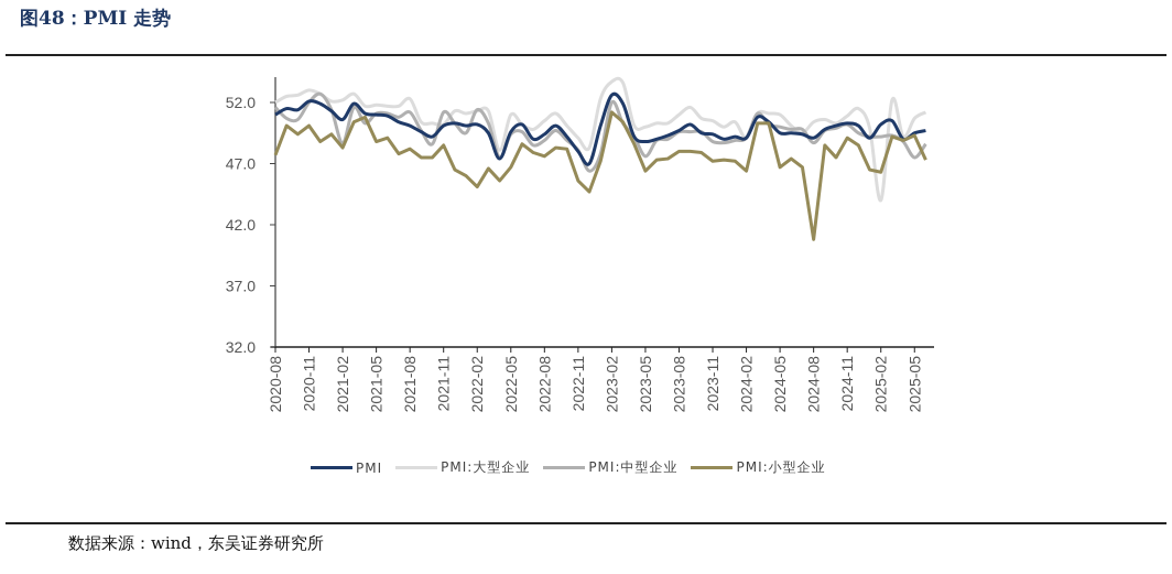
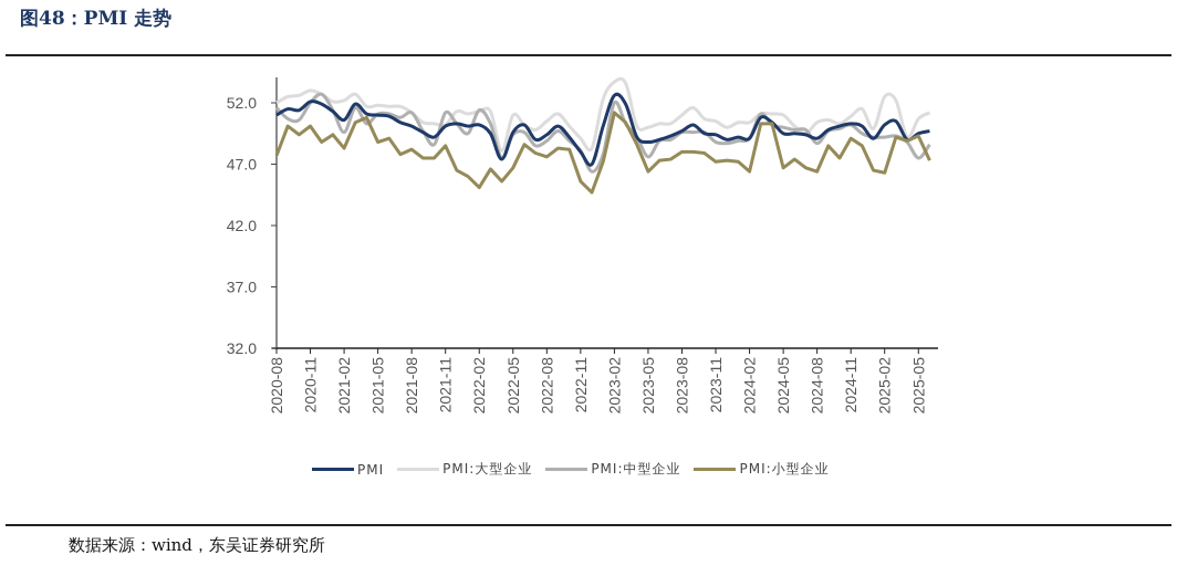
PMI:中型企业/2021-02: 48.7 -> 49.6
PMI:大型企业/2021-08: 52.3 -> 51.2
PMI:大型企业/2024-02: 49.1 -> 50.4
PMI:小型企业/2024-08: 40.8 -> 46.4
PMI:大型企业/2025-02: 44.0 -> 52.5
